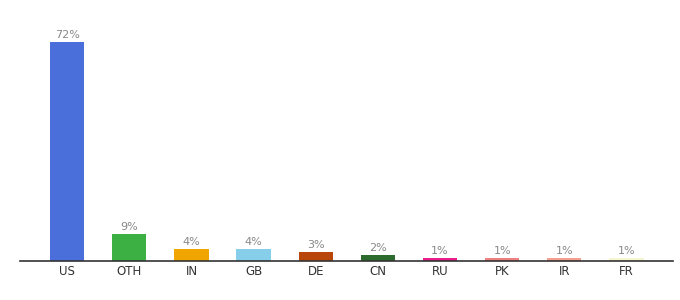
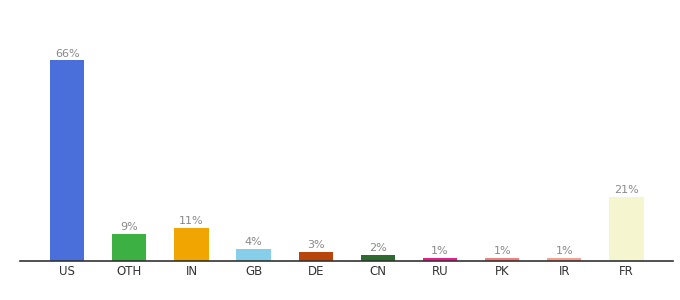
US: 72% -> 66%
IN: 4% -> 11%
FR: 1% -> 21%
